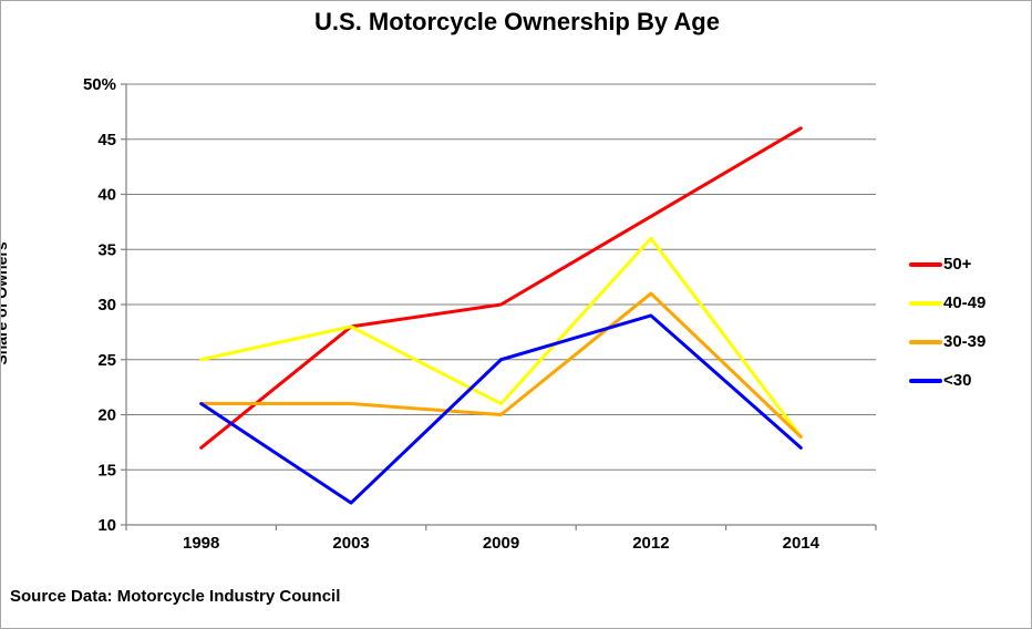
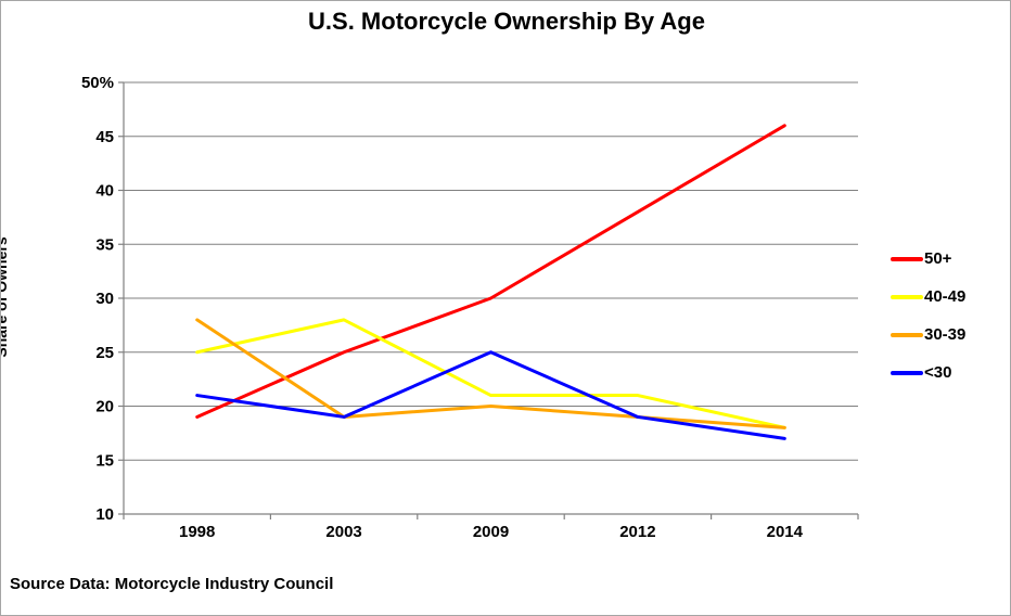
50+/1998: 17% -> 19%
30-39/1998: 21% -> 28%
50+/2003: 28% -> 25%
30-39/2003: 21% -> 19%
<30/2003: 12% -> 19%
40-49/2012: 36% -> 21%
30-39/2012: 31% -> 19%
<30/2012: 29% -> 19%
